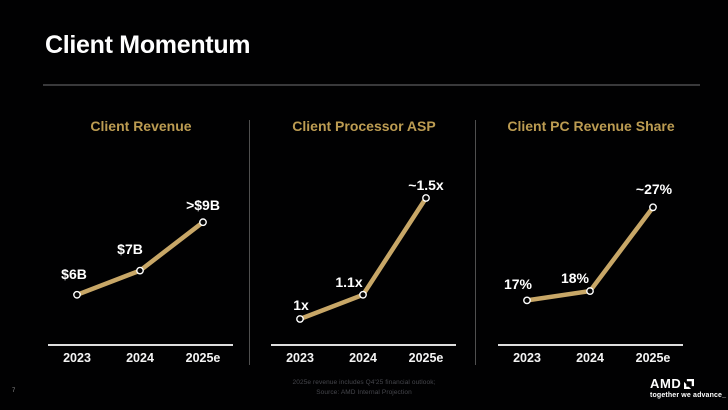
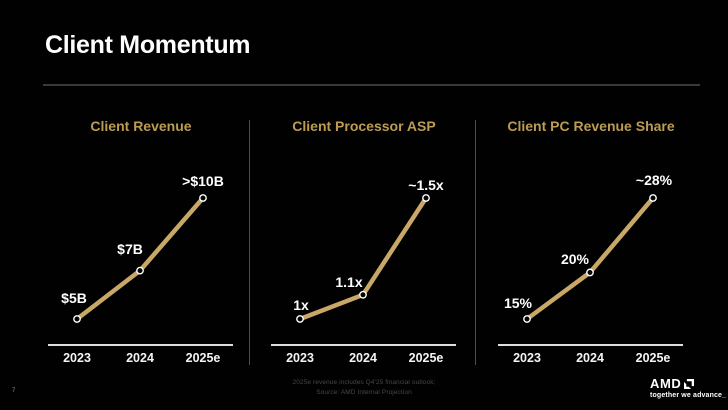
Client Revenue/2023: $6B -> $5B
Client Revenue/2025e: 9 -> 10
Client PC Revenue Share/2023: 17% -> 15%
Client PC Revenue Share/2024: 18% -> 20%
Client PC Revenue Share/2025e: 27 -> 28
